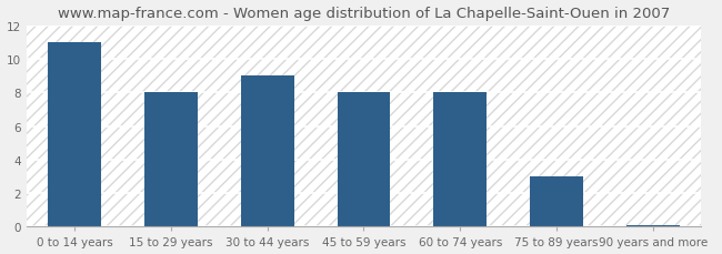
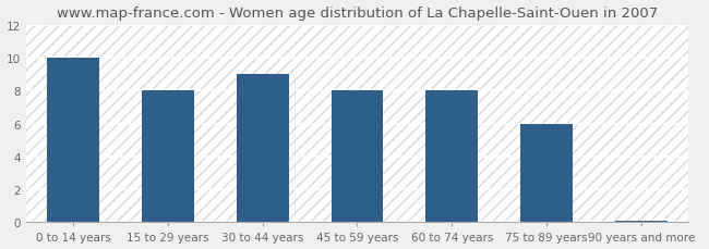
0 to 14 years: 11.0 -> 10.0
75 to 89 years: 3.0 -> 6.0
